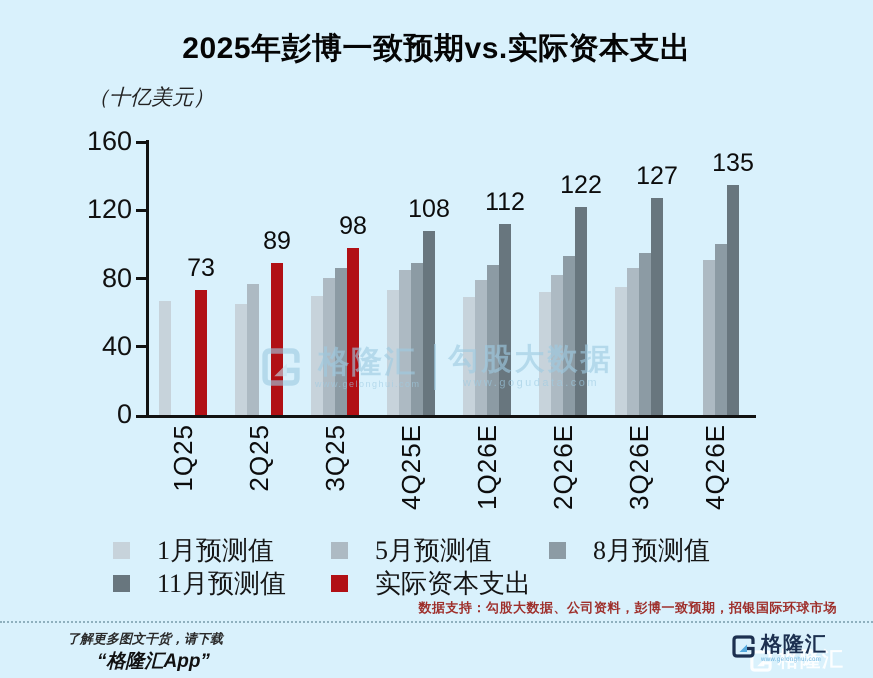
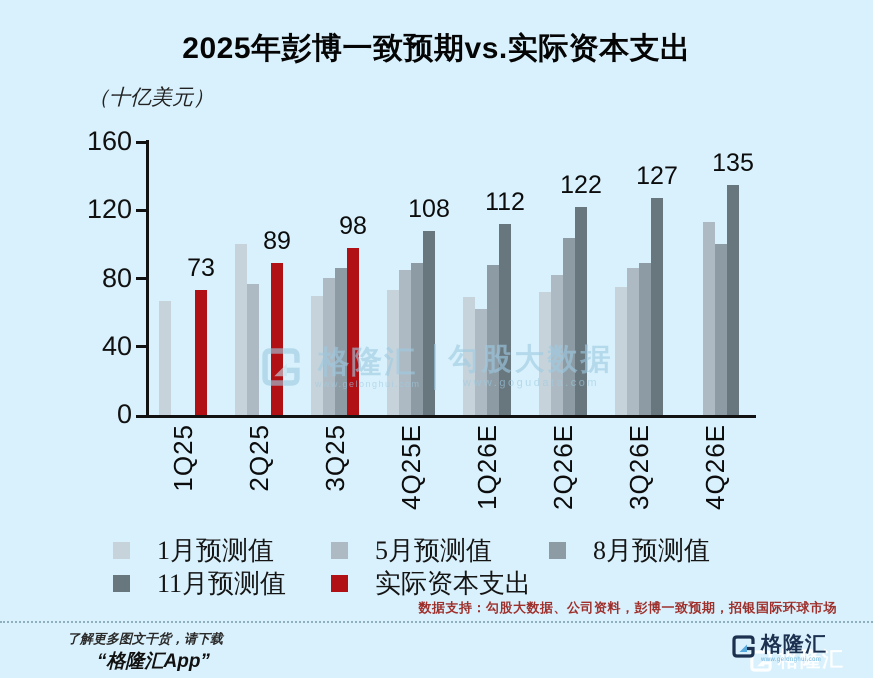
1月预测值/2Q25: 65 -> 100
5月预测值/1Q26E: 79 -> 62
8月预测值/2Q26E: 93 -> 104
8月预测值/3Q26E: 95 -> 89
5月预测值/4Q26E: 91 -> 113
